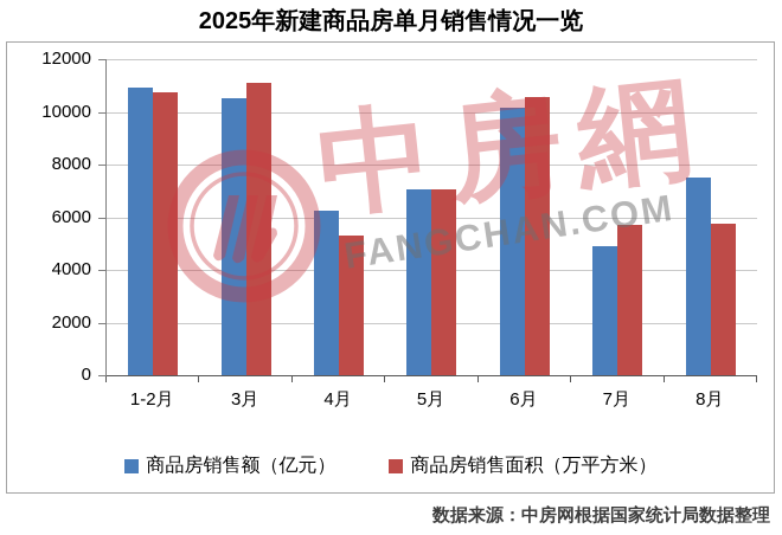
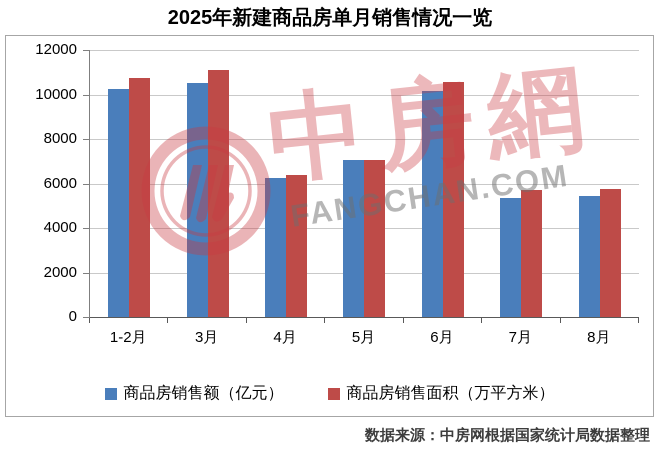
商品房销售额（亿元）/1-2月: 10900 -> 10200
商品房销售面积（万平方米）/4月: 5300 -> 6400
商品房销售额（亿元）/7月: 4900 -> 5400
商品房销售额（亿元）/8月: 7500 -> 5400
